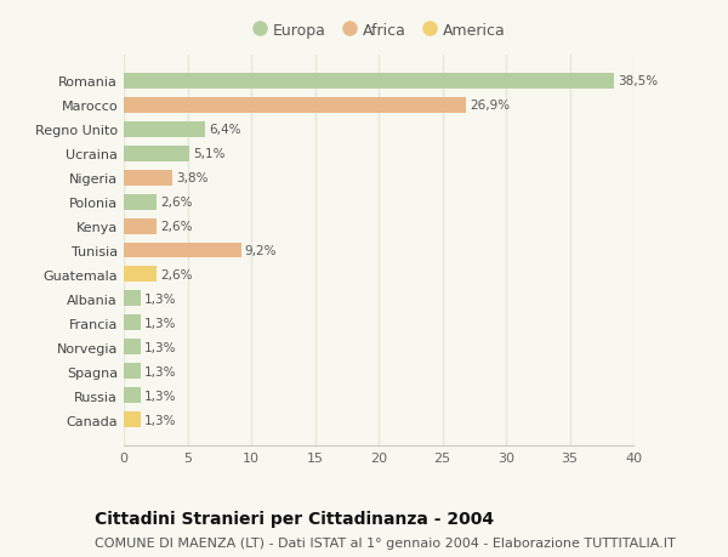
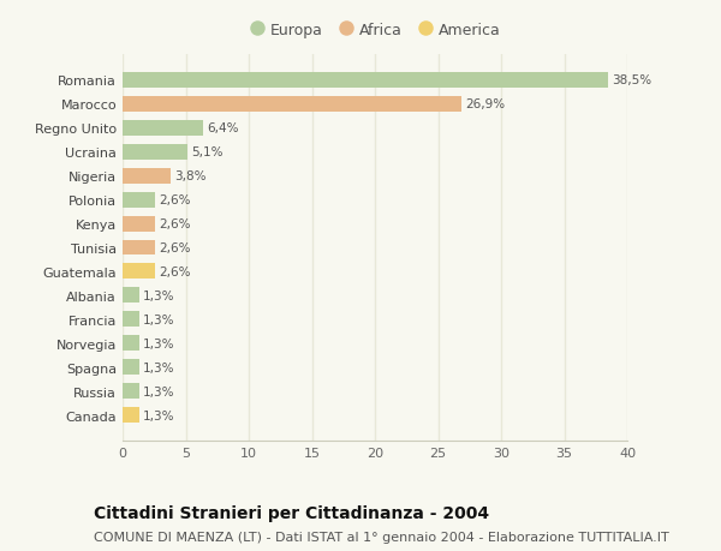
Tunisia: 9,2% -> 2,6%
